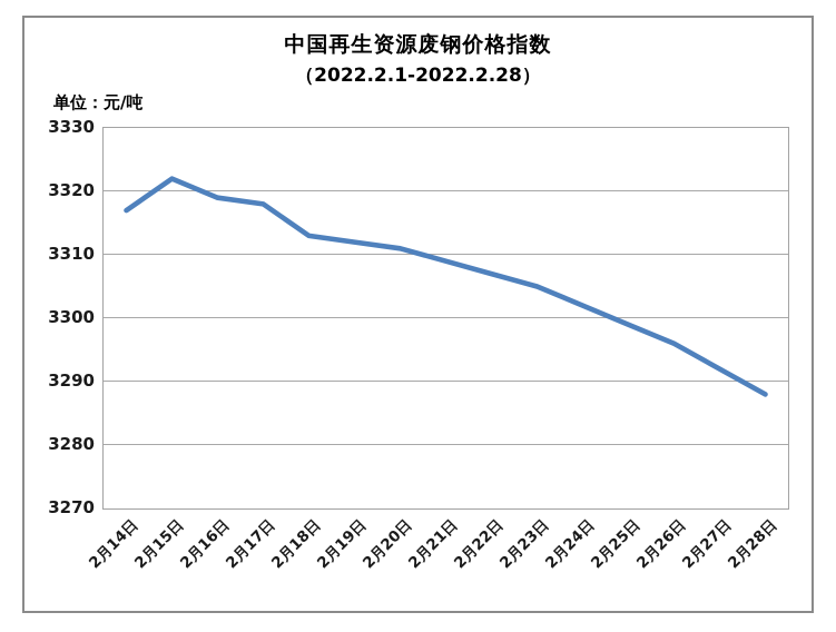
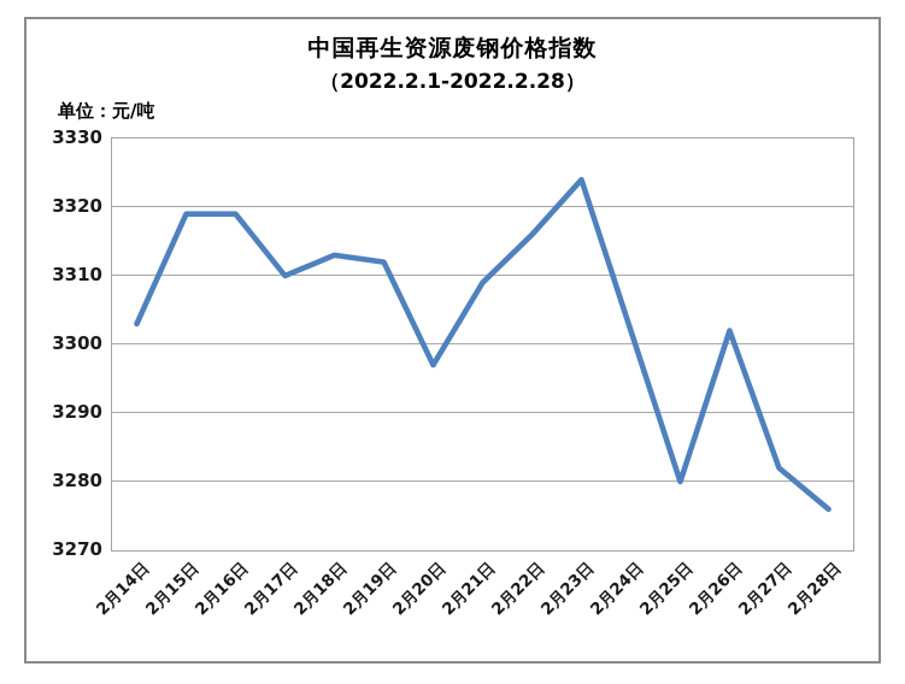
2月14日: 3317 -> 3303
2月15日: 3322 -> 3319
2月17日: 3318 -> 3310
2月20日: 3311 -> 3297
2月22日: 3307 -> 3316
2月23日: 3305 -> 3324
2月25日: 3299 -> 3280
2月26日: 3296 -> 3302
2月27日: 3292 -> 3282
2月28日: 3288 -> 3276
